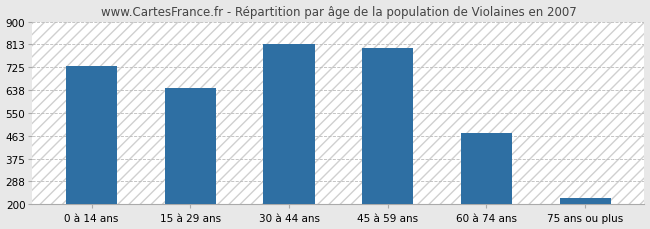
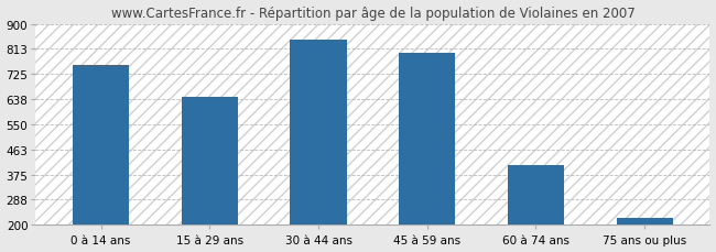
0 à 14 ans: 730 -> 755
30 à 44 ans: 815 -> 845
60 à 74 ans: 475 -> 410
